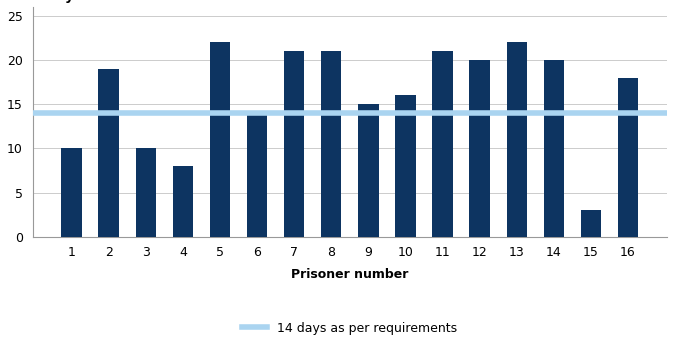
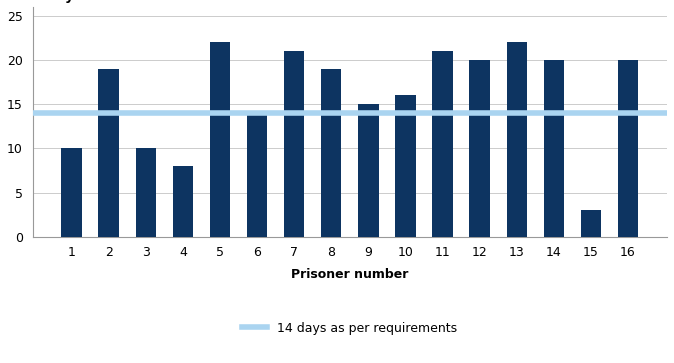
8: 21 -> 19
16: 18 -> 20
